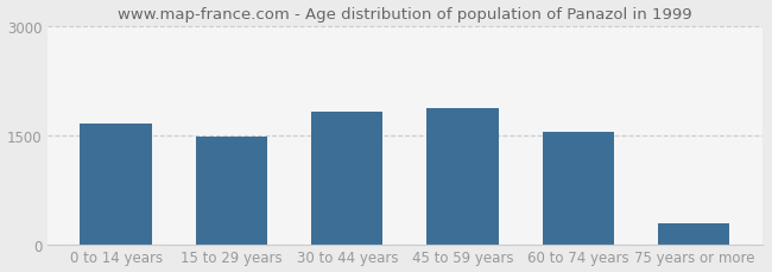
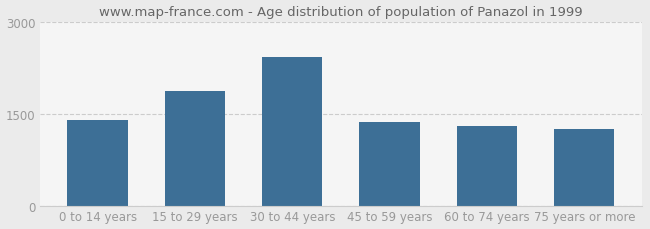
0 to 14 years: 1650 -> 1400
15 to 29 years: 1480 -> 1860
30 to 44 years: 1820 -> 2420
45 to 59 years: 1870 -> 1360
60 to 74 years: 1540 -> 1300
75 years or more: 280 -> 1240
